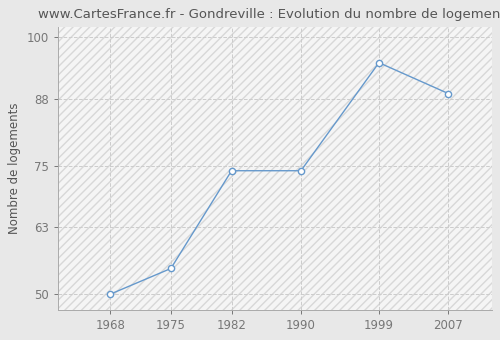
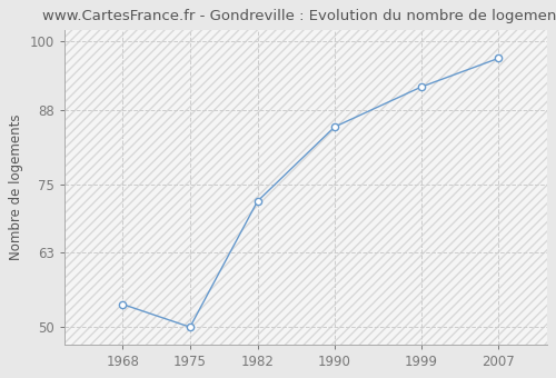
1968: 50 -> 54
1975: 55 -> 50
1982: 74 -> 72
1990: 74 -> 85
1999: 95 -> 92
2007: 89 -> 97
